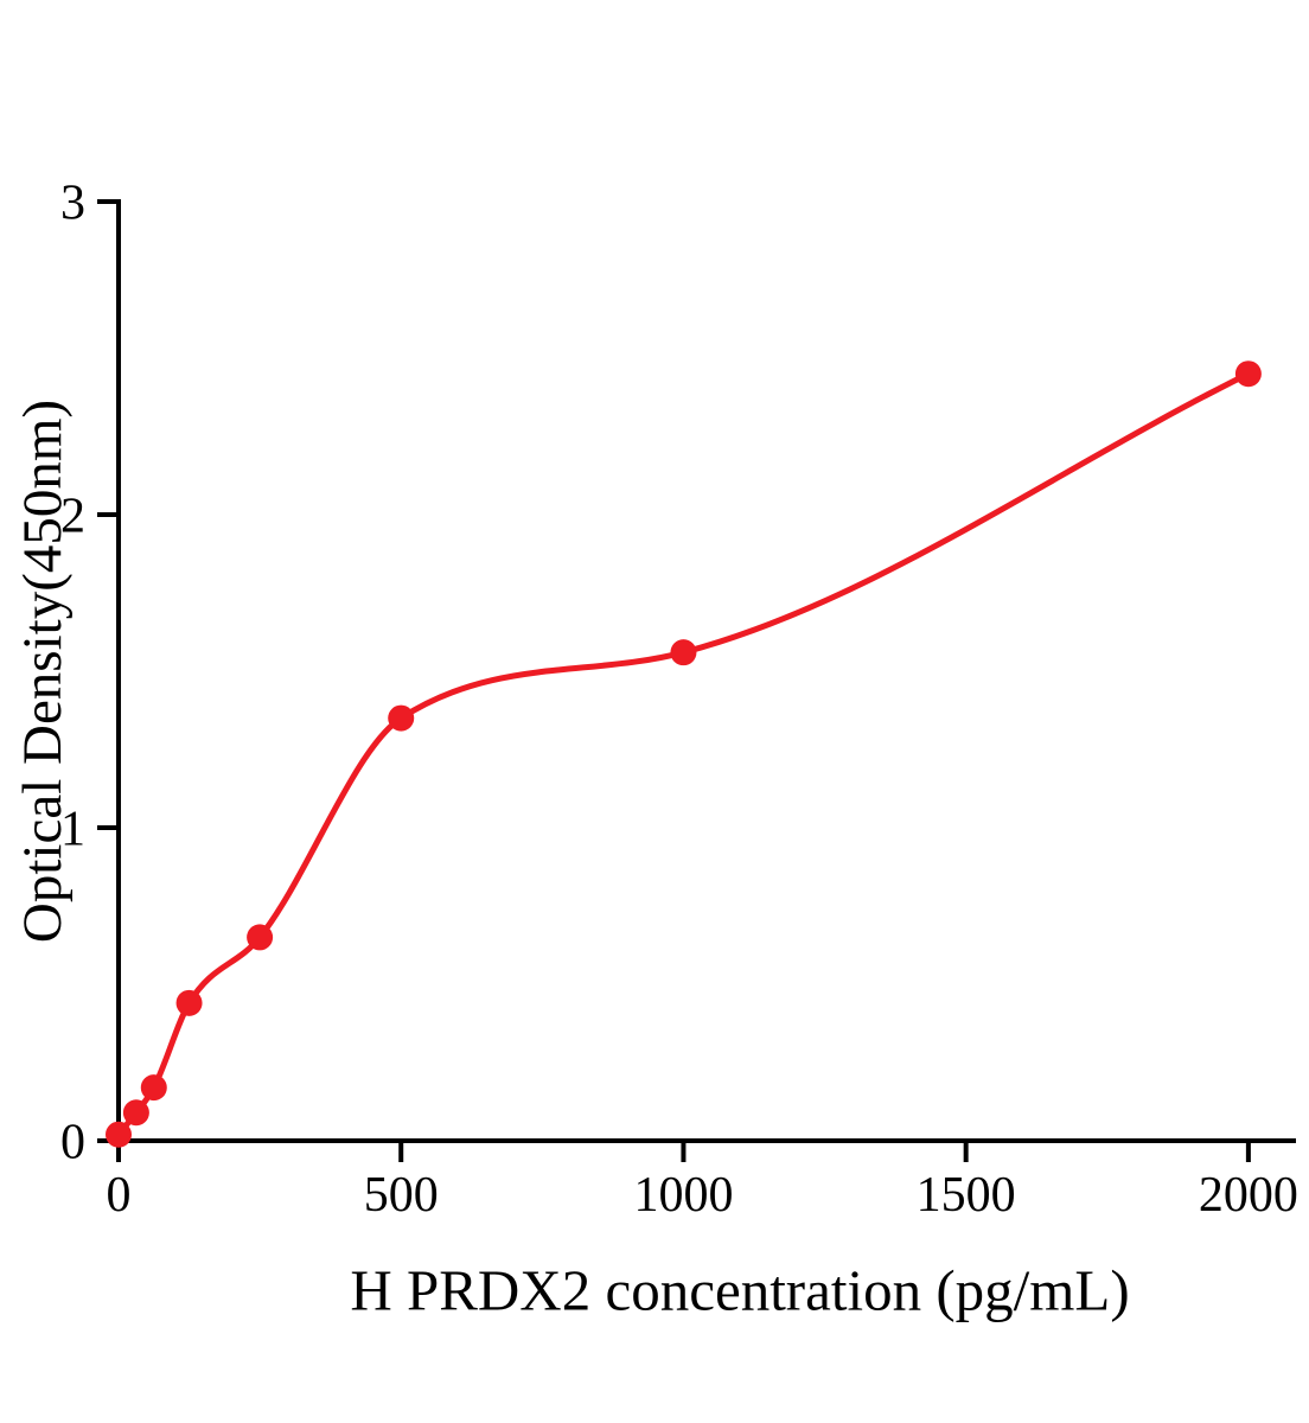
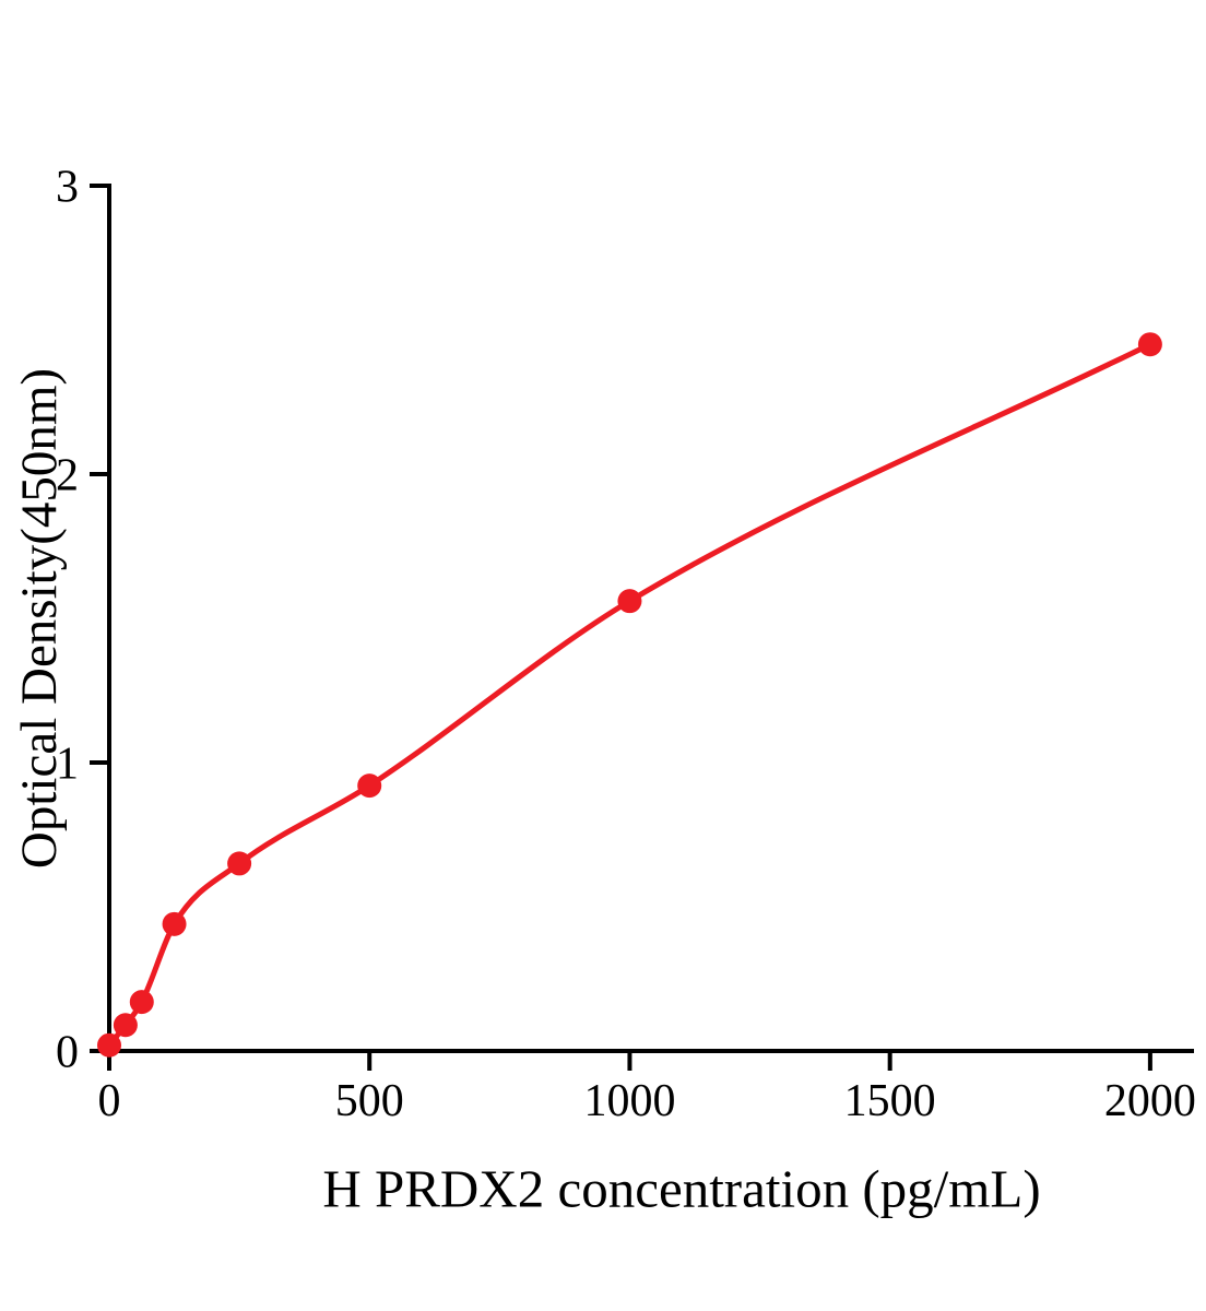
500: 1.35 -> 0.92
